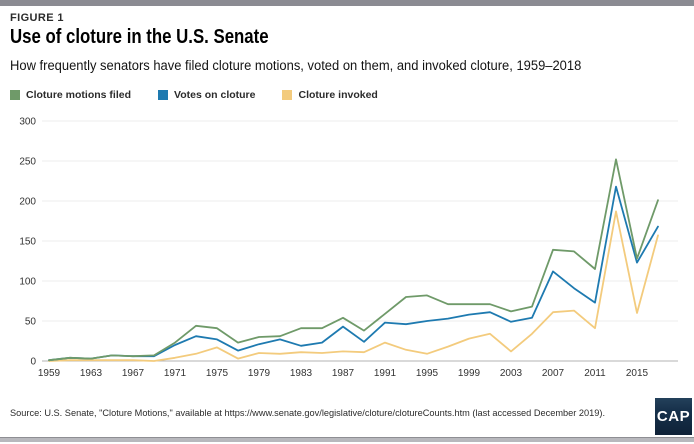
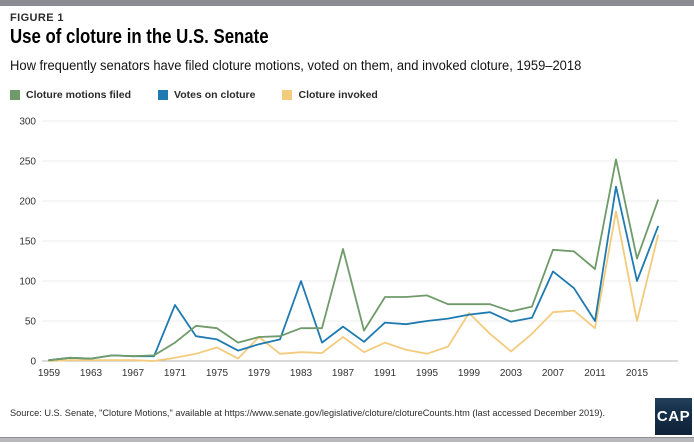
Votes on cloture/1971: 20 -> 70
Cloture invoked/1979: 10 -> 30
Votes on cloture/1983: 20 -> 100
Cloture motions filed/1987: 50 -> 140
Cloture invoked/1987: 10 -> 30
Cloture motions filed/1991: 60 -> 80
Cloture invoked/1999: 30 -> 60
Votes on cloture/2011: 70 -> 50
Votes on cloture/2015: 120 -> 100
Cloture invoked/2015: 60 -> 50
